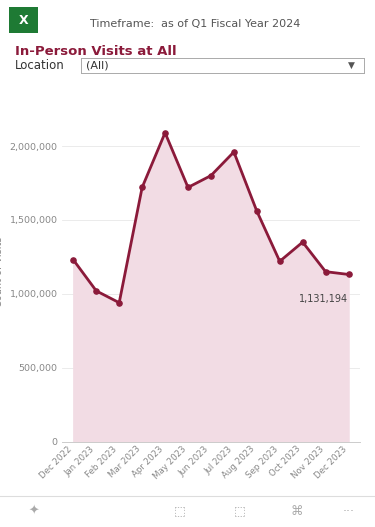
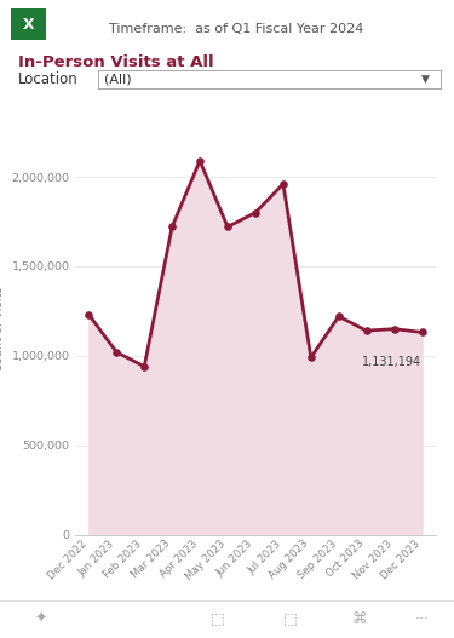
Aug 2023: 1,560,000 -> 990,000
Oct 2023: 1,350,000 -> 1,140,000
